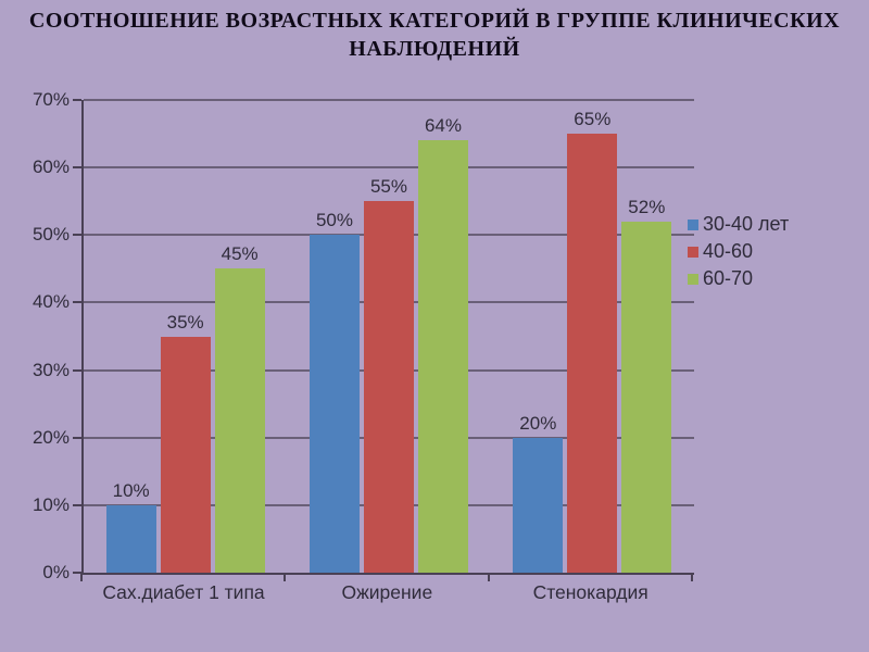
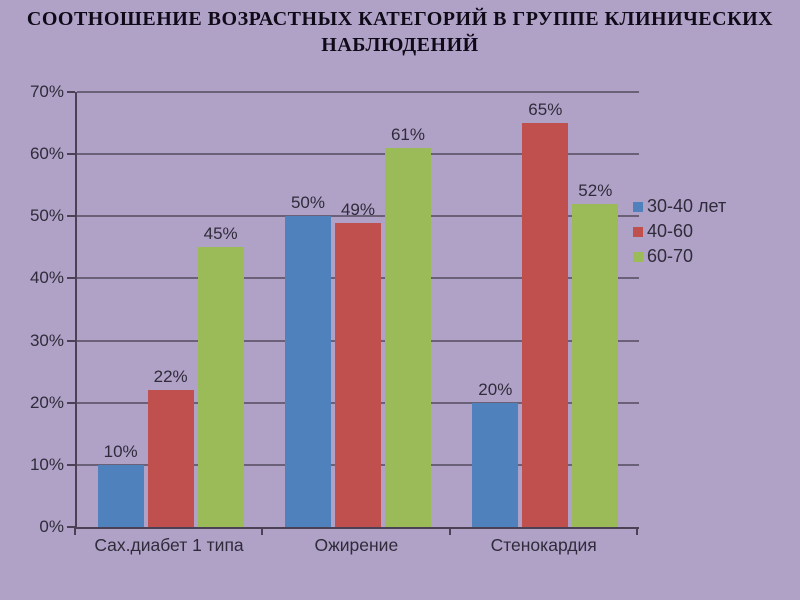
40-60/Сах.диабет 1 типа: 35% -> 22%
40-60/Ожирение: 55% -> 49%
60-70/Ожирение: 64% -> 61%
